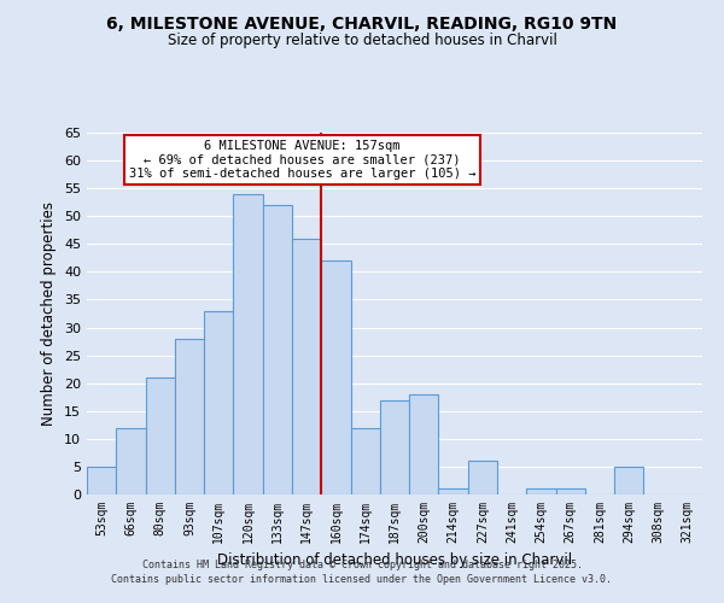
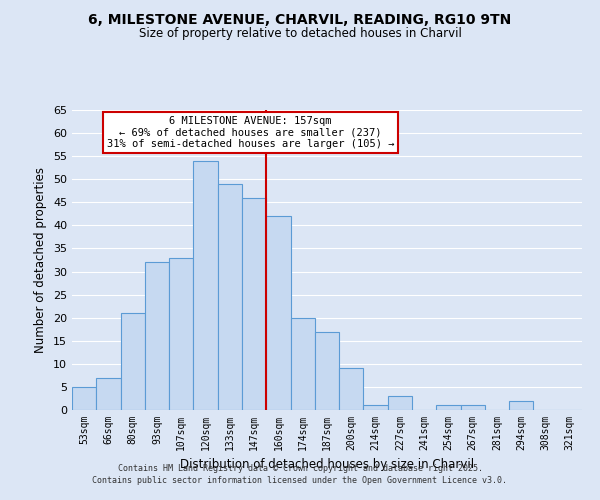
66sqm: 12 -> 7
93sqm: 28 -> 32
133sqm: 52 -> 49
174sqm: 12 -> 20
200sqm: 18 -> 9
227sqm: 6 -> 3
294sqm: 5 -> 2
